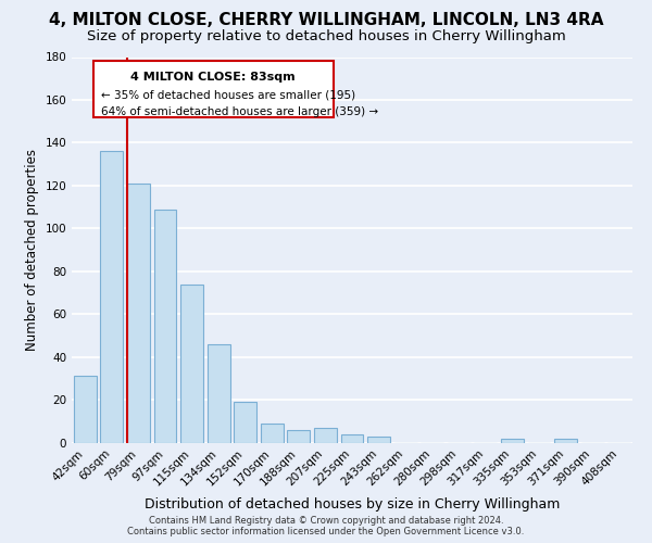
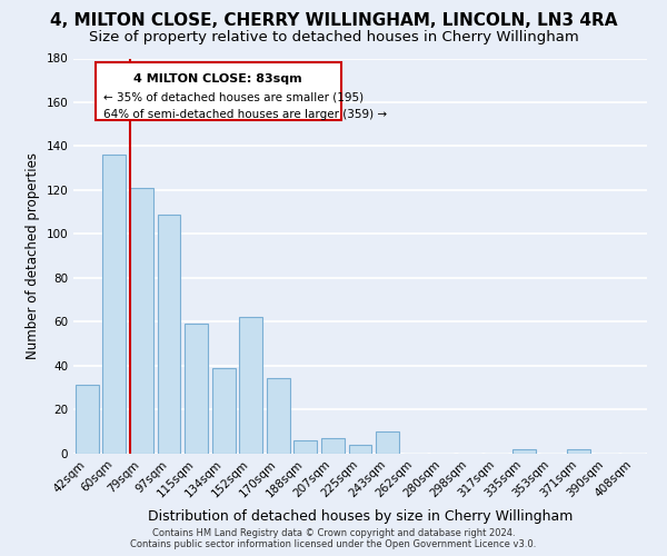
115sqm: 74 -> 59
134sqm: 46 -> 39
152sqm: 19 -> 62
170sqm: 9 -> 34
243sqm: 3 -> 10
